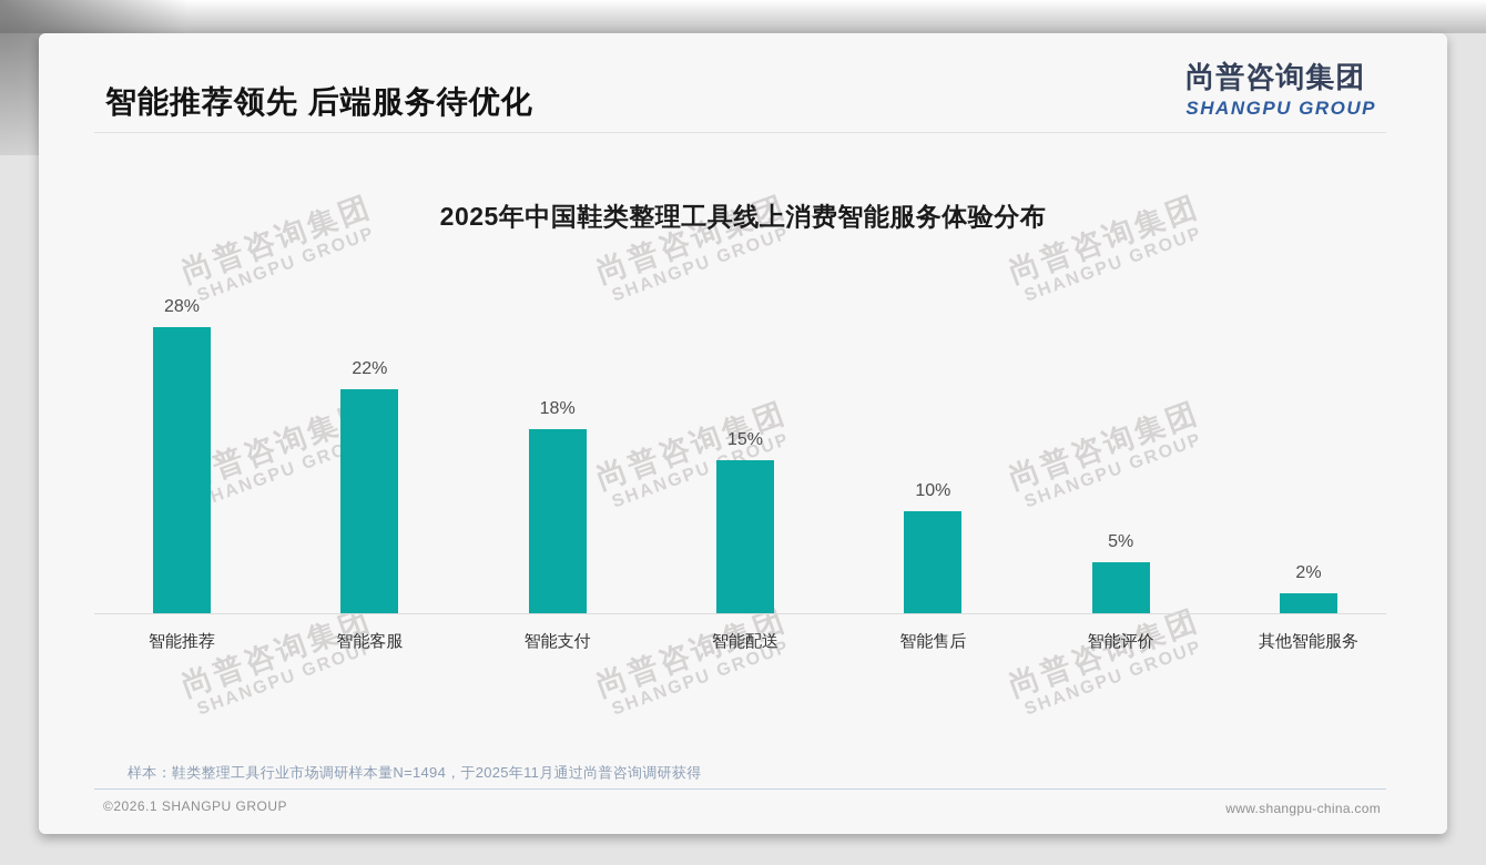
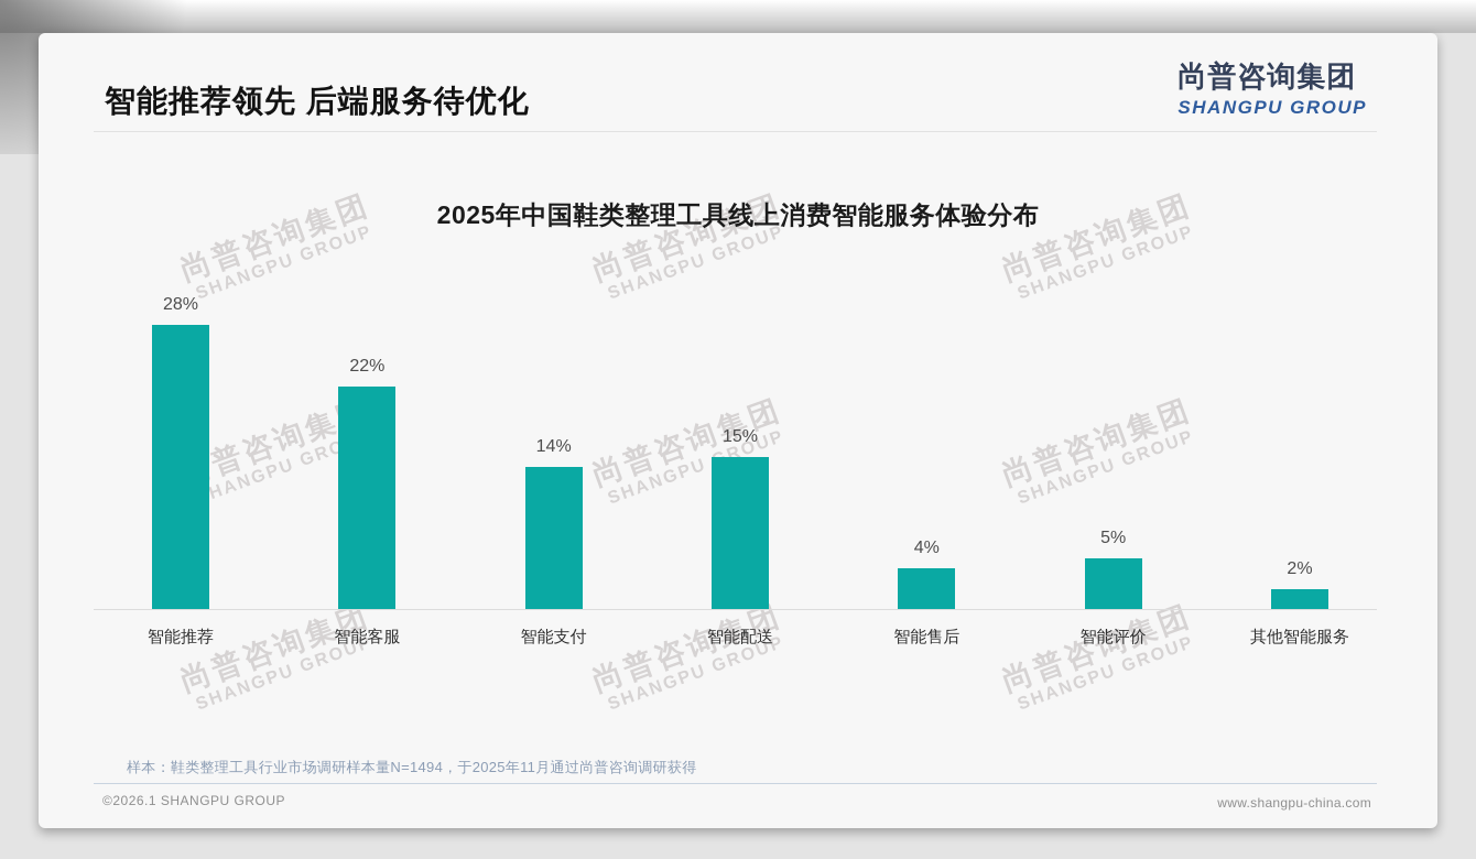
智能支付: 18% -> 14%
智能售后: 10% -> 4%
